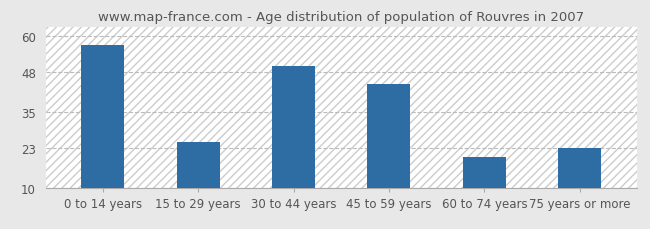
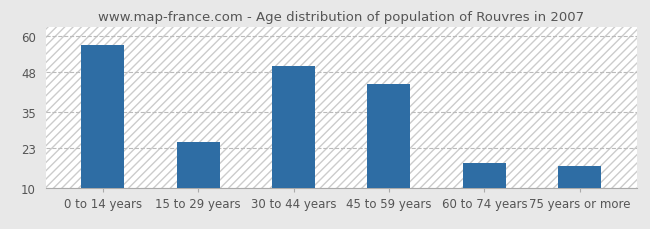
60 to 74 years: 20 -> 18
75 years or more: 23 -> 17
